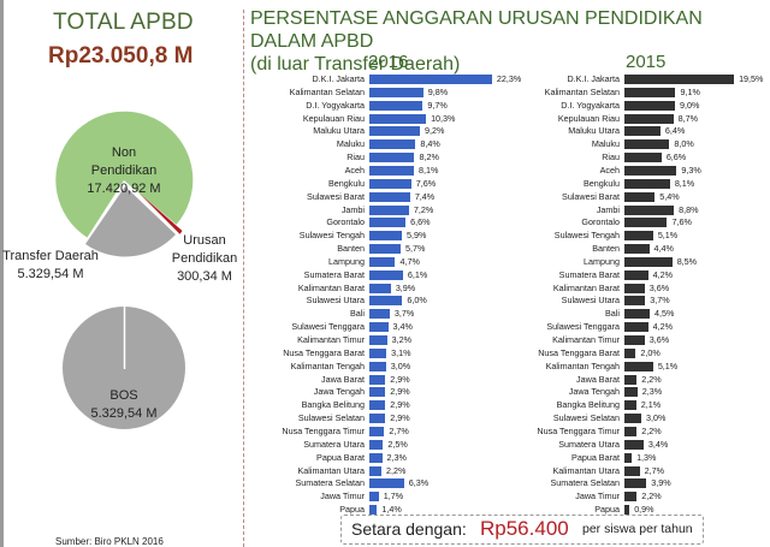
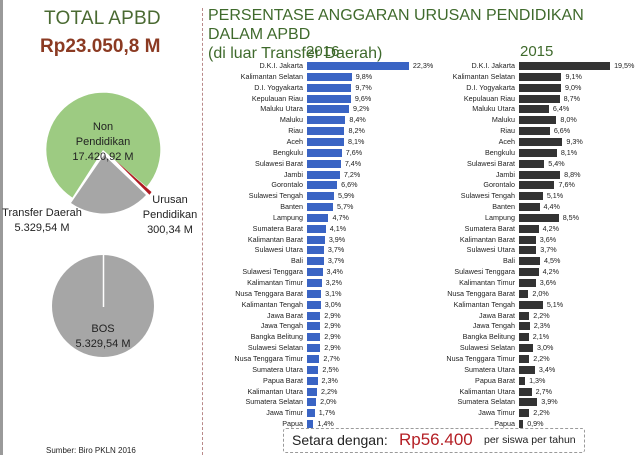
2016/Kepulauan Riau: 10,3% -> 9,6%
2016/Sumatera Barat: 6,1% -> 4,1%
2016/Sulawesi Utara: 6,0% -> 3,7%
2016/Sumatera Selatan: 6,3% -> 2,0%
